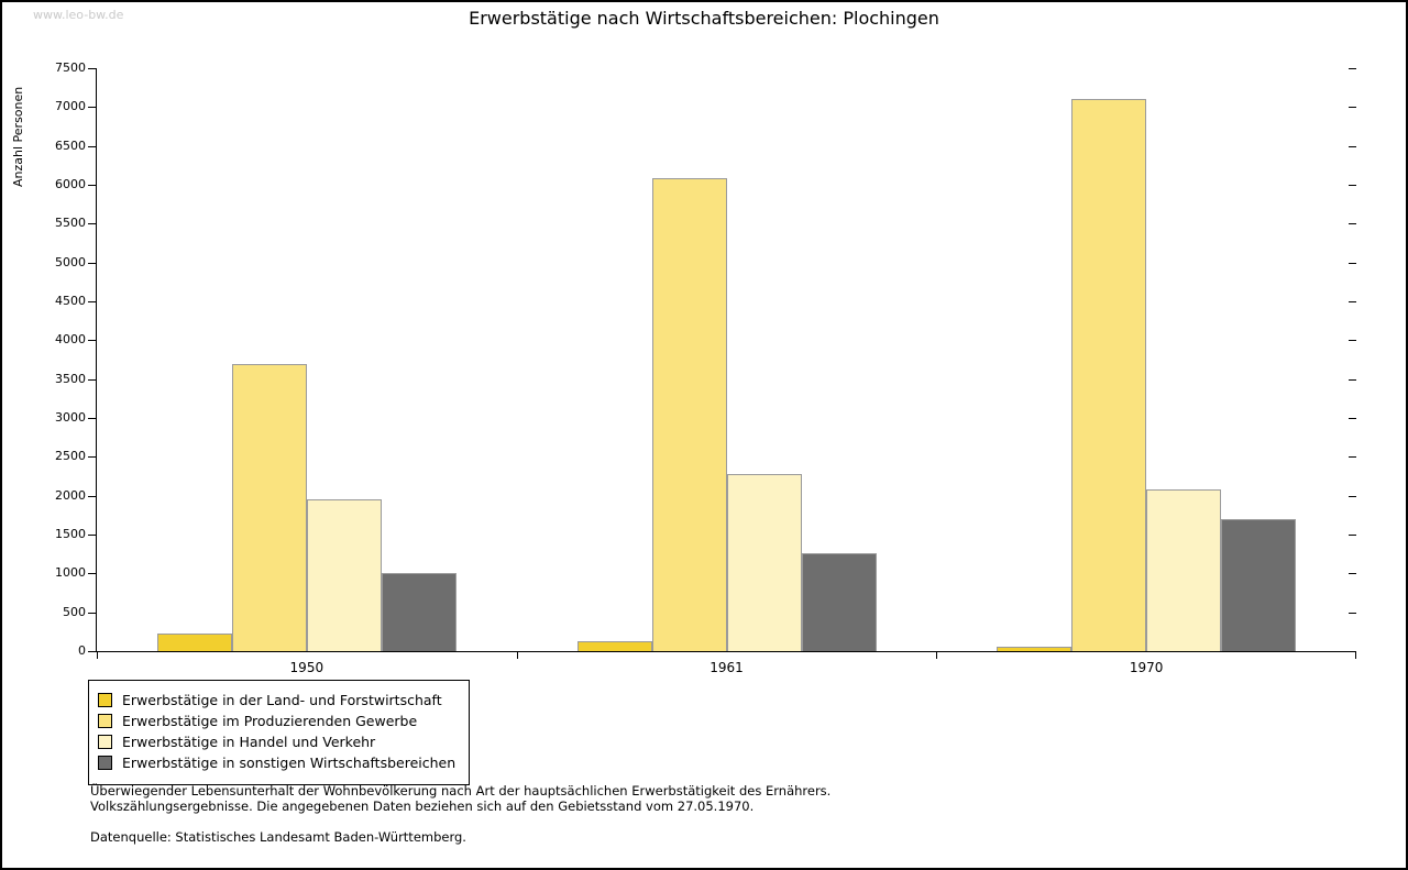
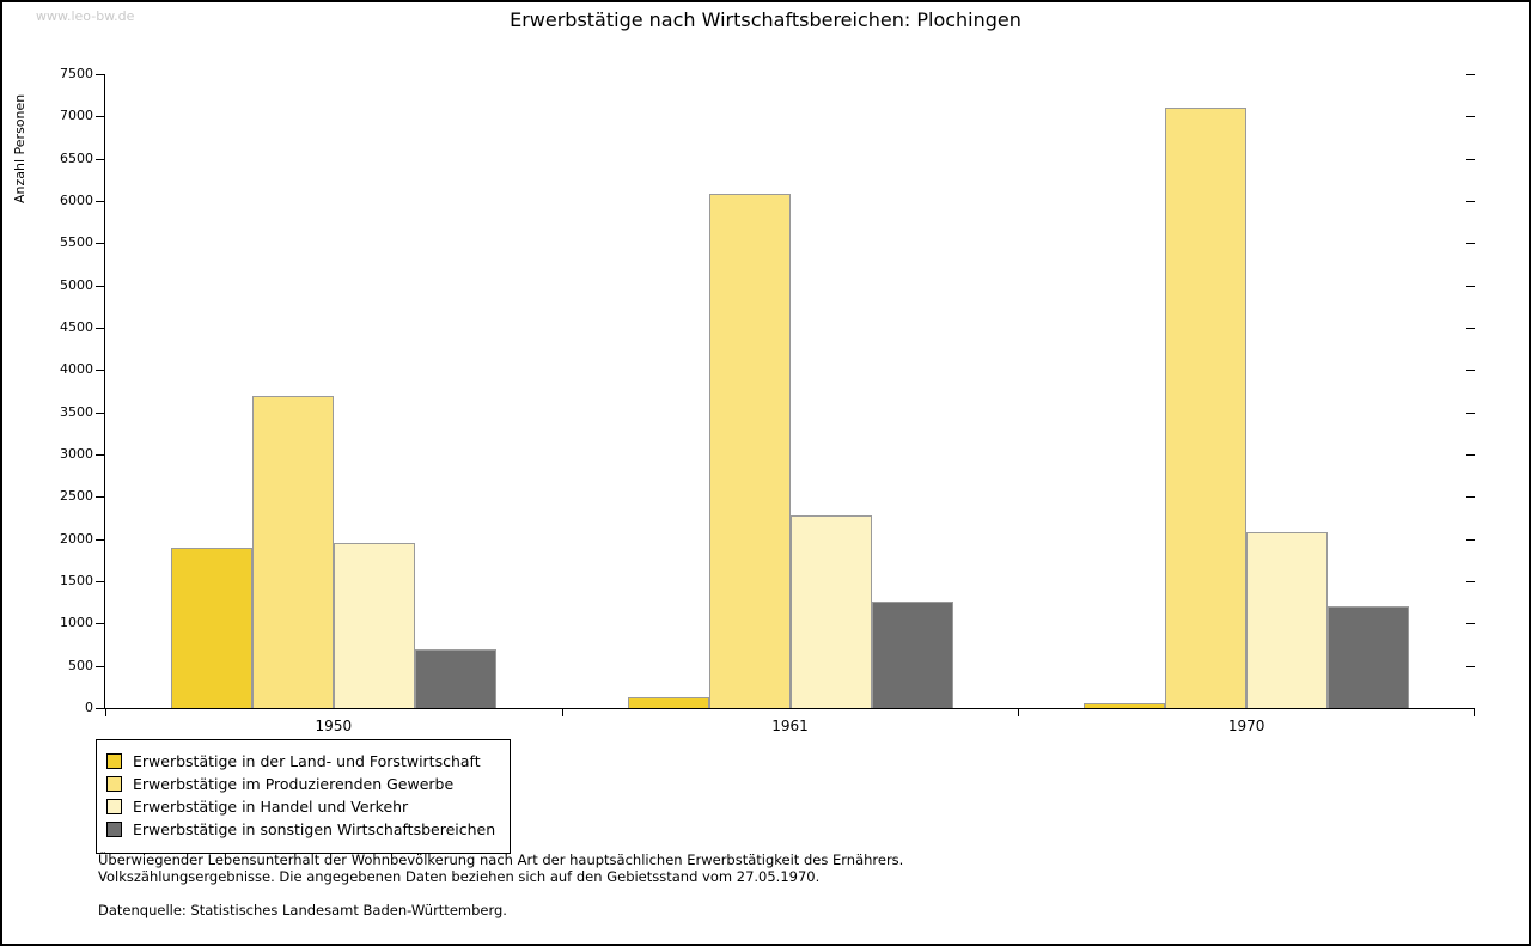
Erwerbstätige in der Land- und Forstwirtschaft/1950: 200 -> 1900
Erwerbstätige in sonstigen Wirtschaftsbereichen/1950: 1000 -> 700
Erwerbstätige in sonstigen Wirtschaftsbereichen/1970: 1700 -> 1200
